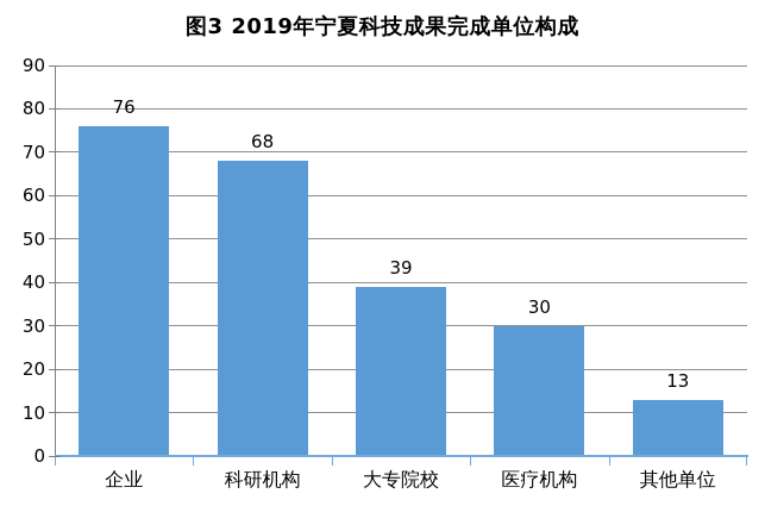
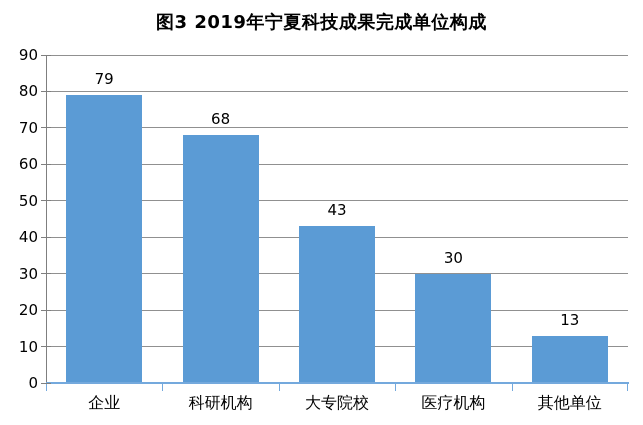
企业: 76 -> 79
大专院校: 39 -> 43
